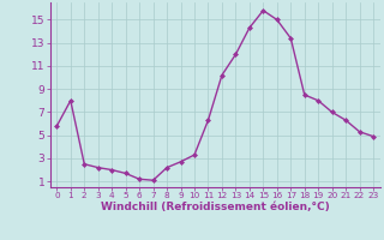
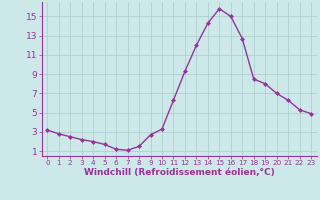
0: 5.8 -> 3.2
1: 8.0 -> 2.8
8: 2.2 -> 1.5
12: 10.2 -> 9.3
17: 13.4 -> 12.7
